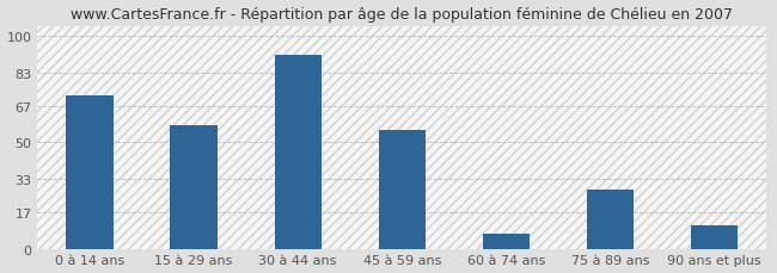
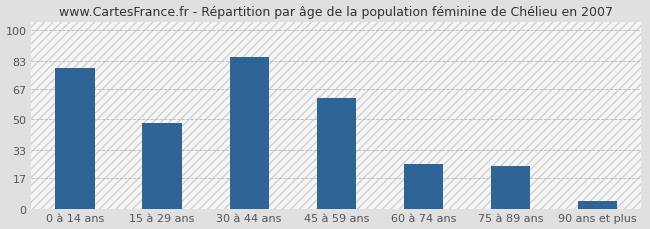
0 à 14 ans: 72 -> 79
15 à 29 ans: 58 -> 48
30 à 44 ans: 91 -> 85
45 à 59 ans: 56 -> 62
60 à 74 ans: 7 -> 25
75 à 89 ans: 28 -> 24
90 ans et plus: 11 -> 4
